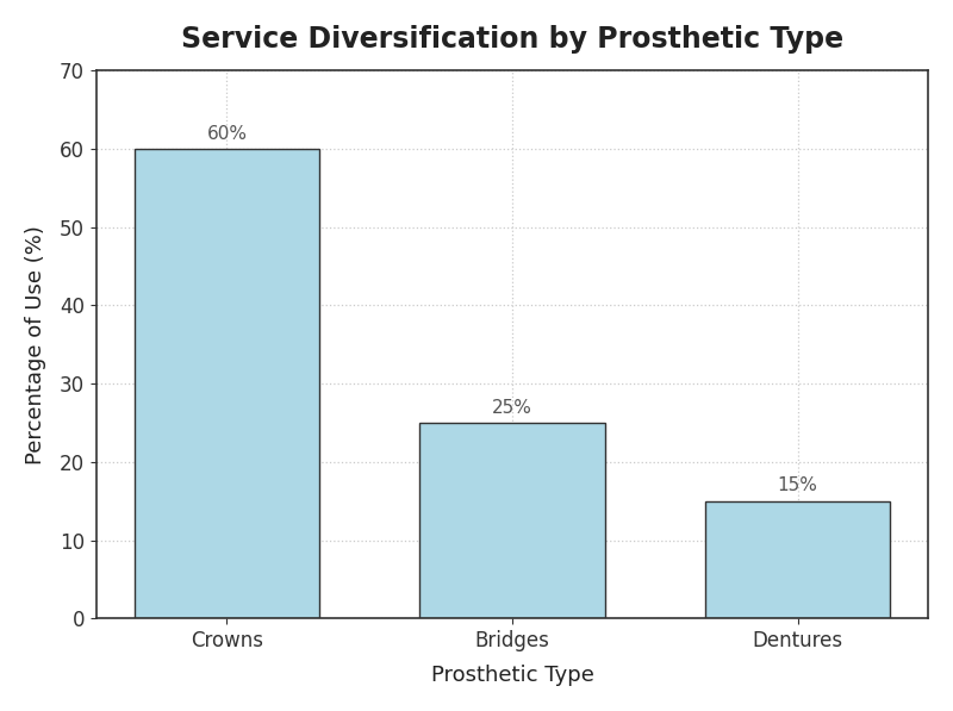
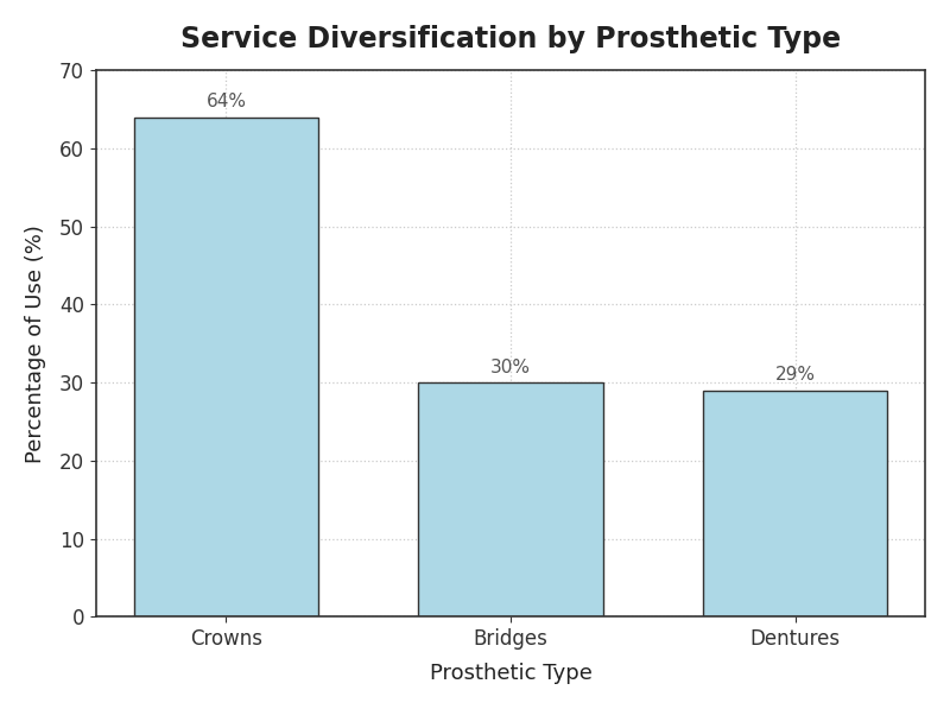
Crowns: 60% -> 64%
Bridges: 25% -> 30%
Dentures: 15% -> 29%
